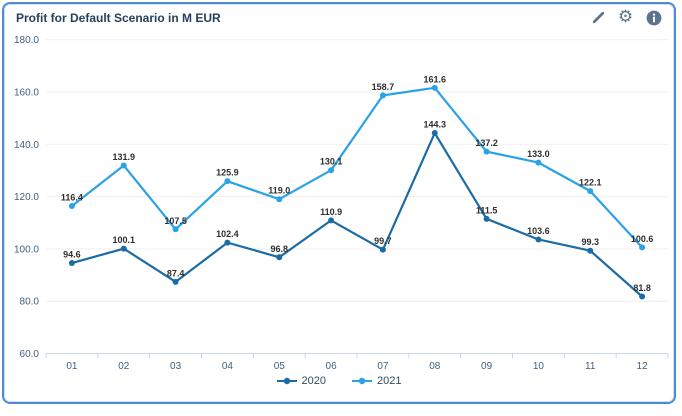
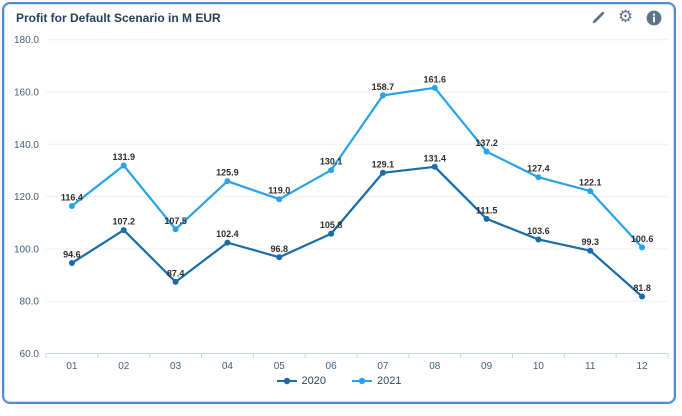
2020/02: 100.1 -> 107.2
2020/06: 110.9 -> 105.8
2020/07: 99.7 -> 129.1
2020/08: 144.3 -> 131.4
2021/10: 133.0 -> 127.4
